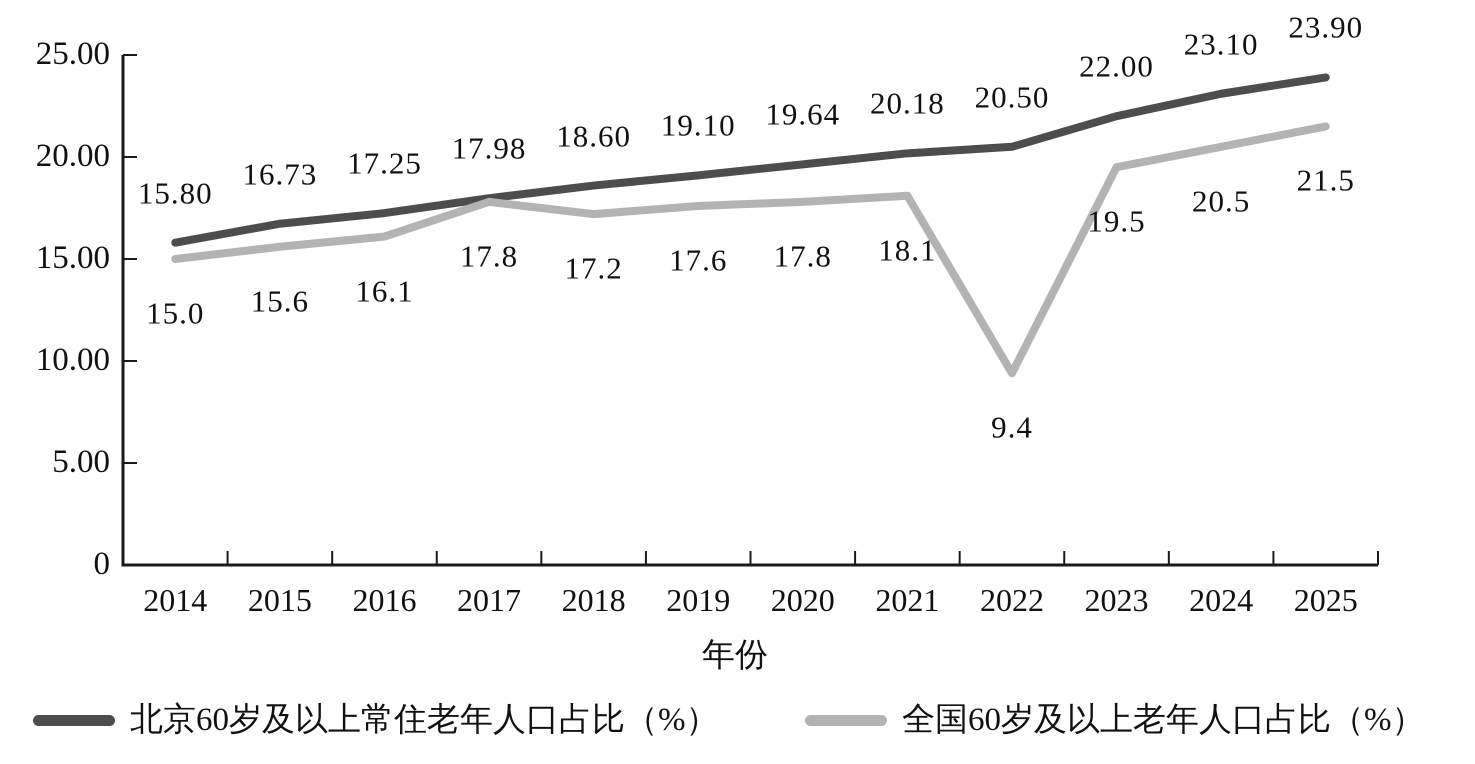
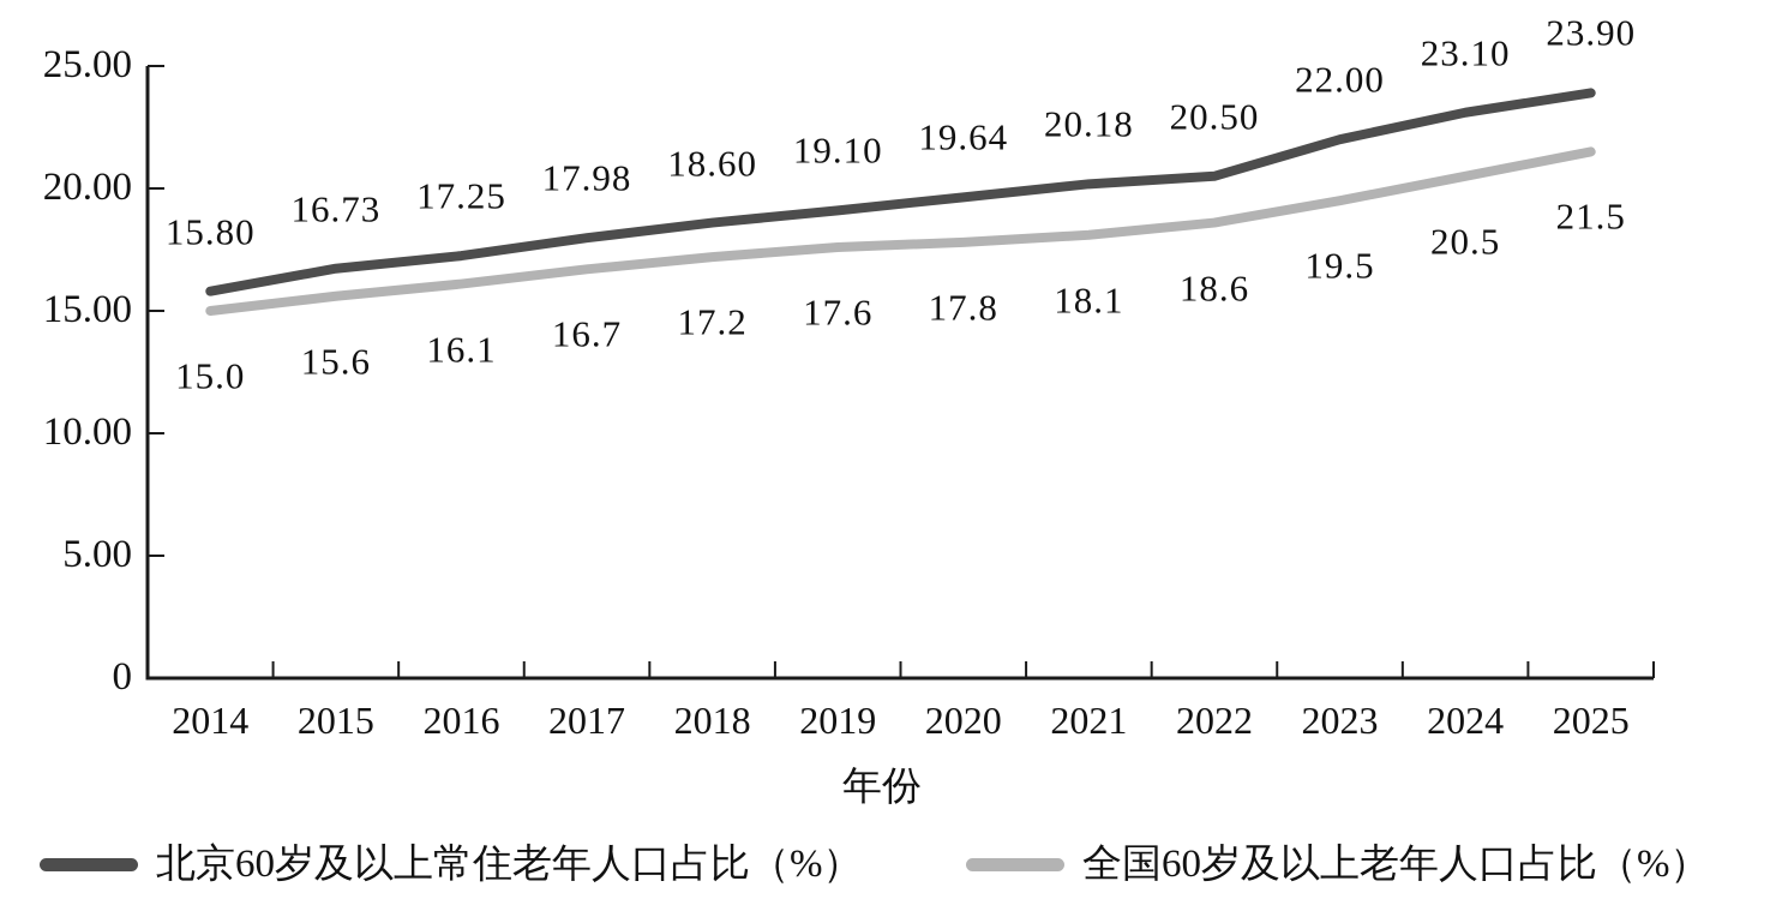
全国60岁及以上老年人口占比（%）/2017: 17.8 -> 16.7
全国60岁及以上老年人口占比（%）/2022: 9.4 -> 18.6
